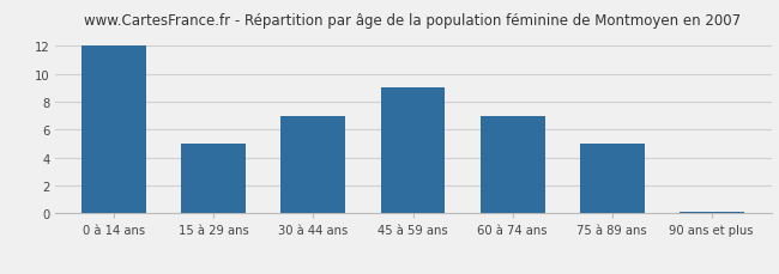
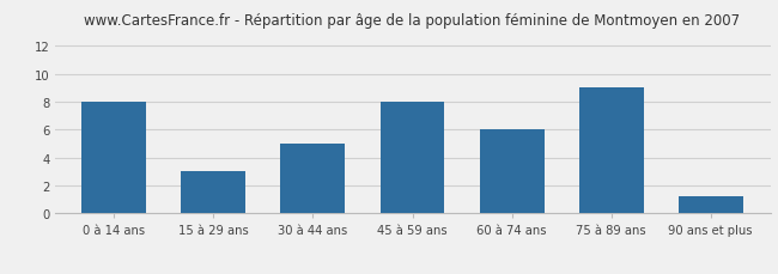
0 à 14 ans: 12.0 -> 8.0
15 à 29 ans: 5.0 -> 3.0
30 à 44 ans: 7.0 -> 5.0
45 à 59 ans: 9.0 -> 8.0
60 à 74 ans: 7.0 -> 6.0
75 à 89 ans: 5.0 -> 9.0
90 ans et plus: 0.1 -> 1.2
